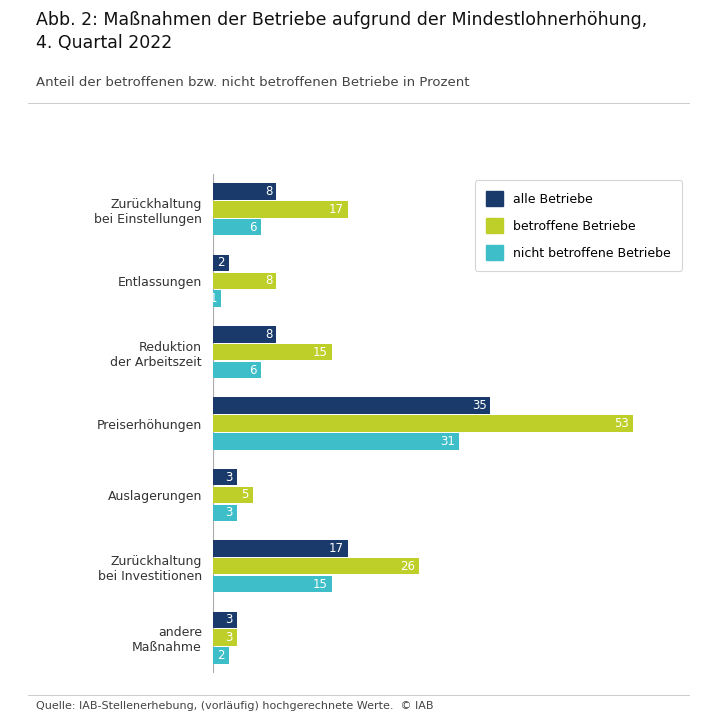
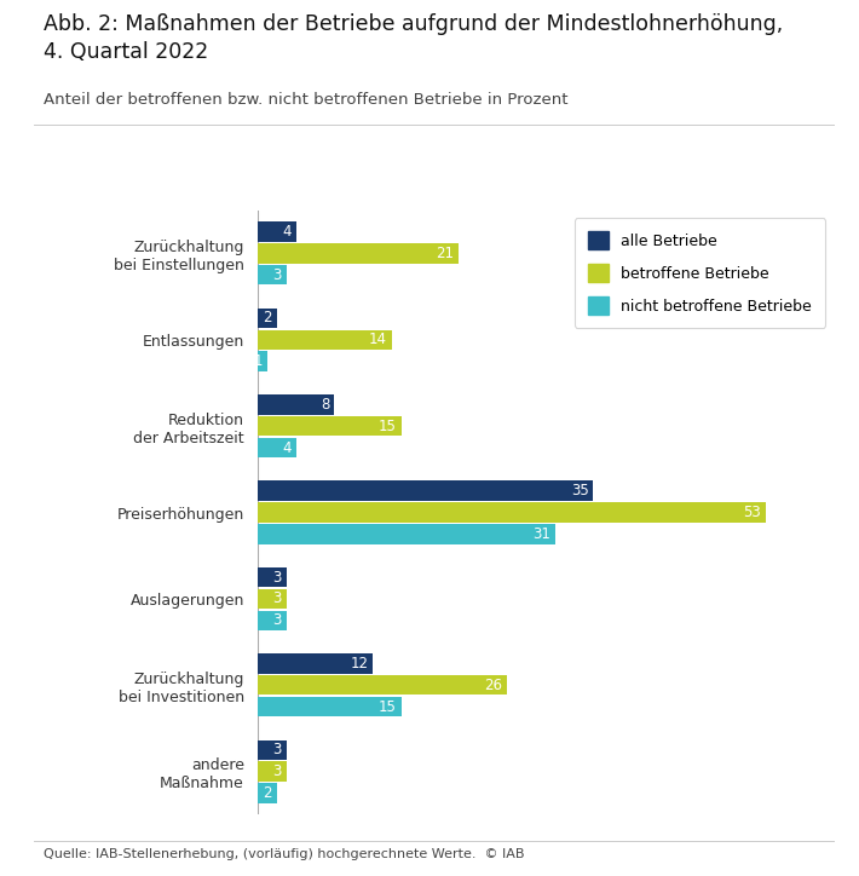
alle Betriebe/Zurückhaltung bei Einstellungen: 8 -> 4
betroffene Betriebe/Zurückhaltung bei Einstellungen: 17 -> 21
nicht betroffene Betriebe/Zurückhaltung bei Einstellungen: 6 -> 3
betroffene Betriebe/Entlassungen: 8 -> 14
nicht betroffene Betriebe/Reduktion der Arbeitszeit: 6 -> 4
betroffene Betriebe/Auslagerungen: 5 -> 3
alle Betriebe/Zurückhaltung bei Investitionen: 17 -> 12
